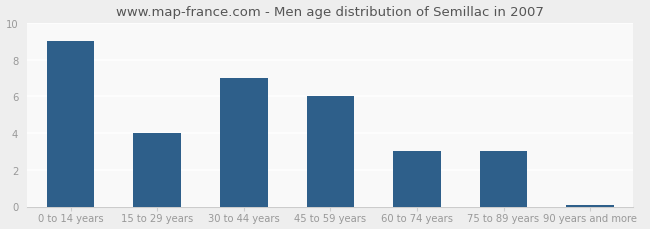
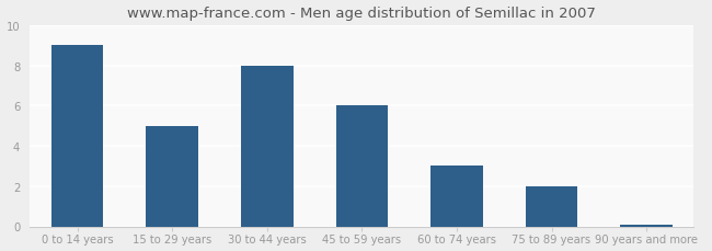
15 to 29 years: 4.0 -> 5.0
30 to 44 years: 7.0 -> 8.0
75 to 89 years: 3.0 -> 2.0
